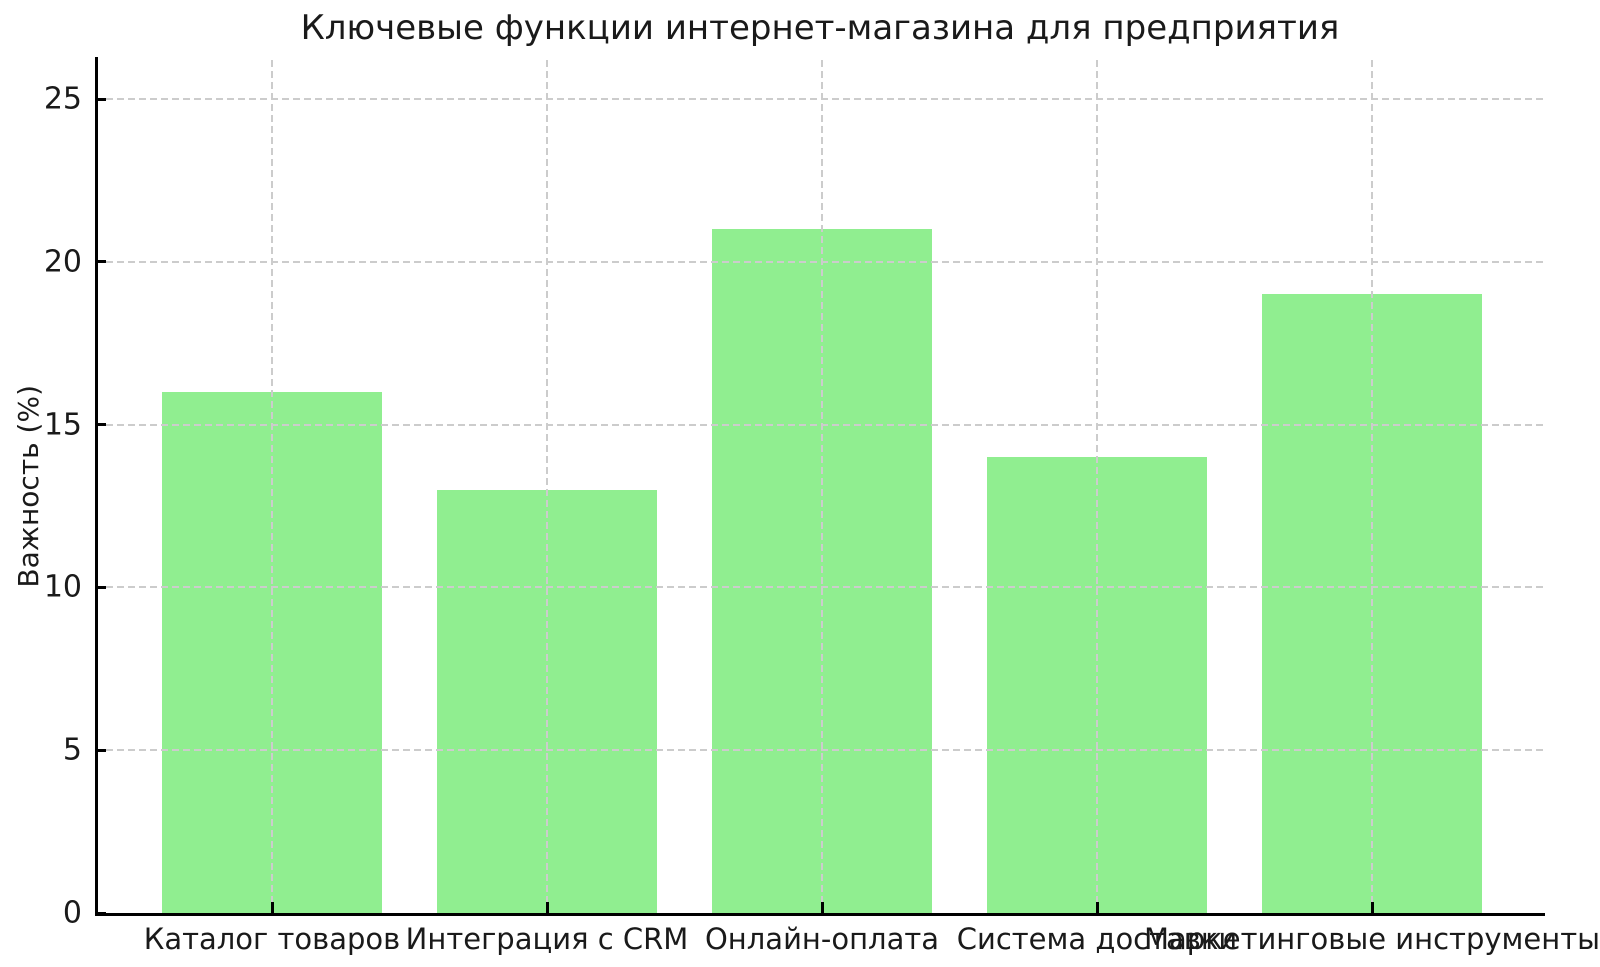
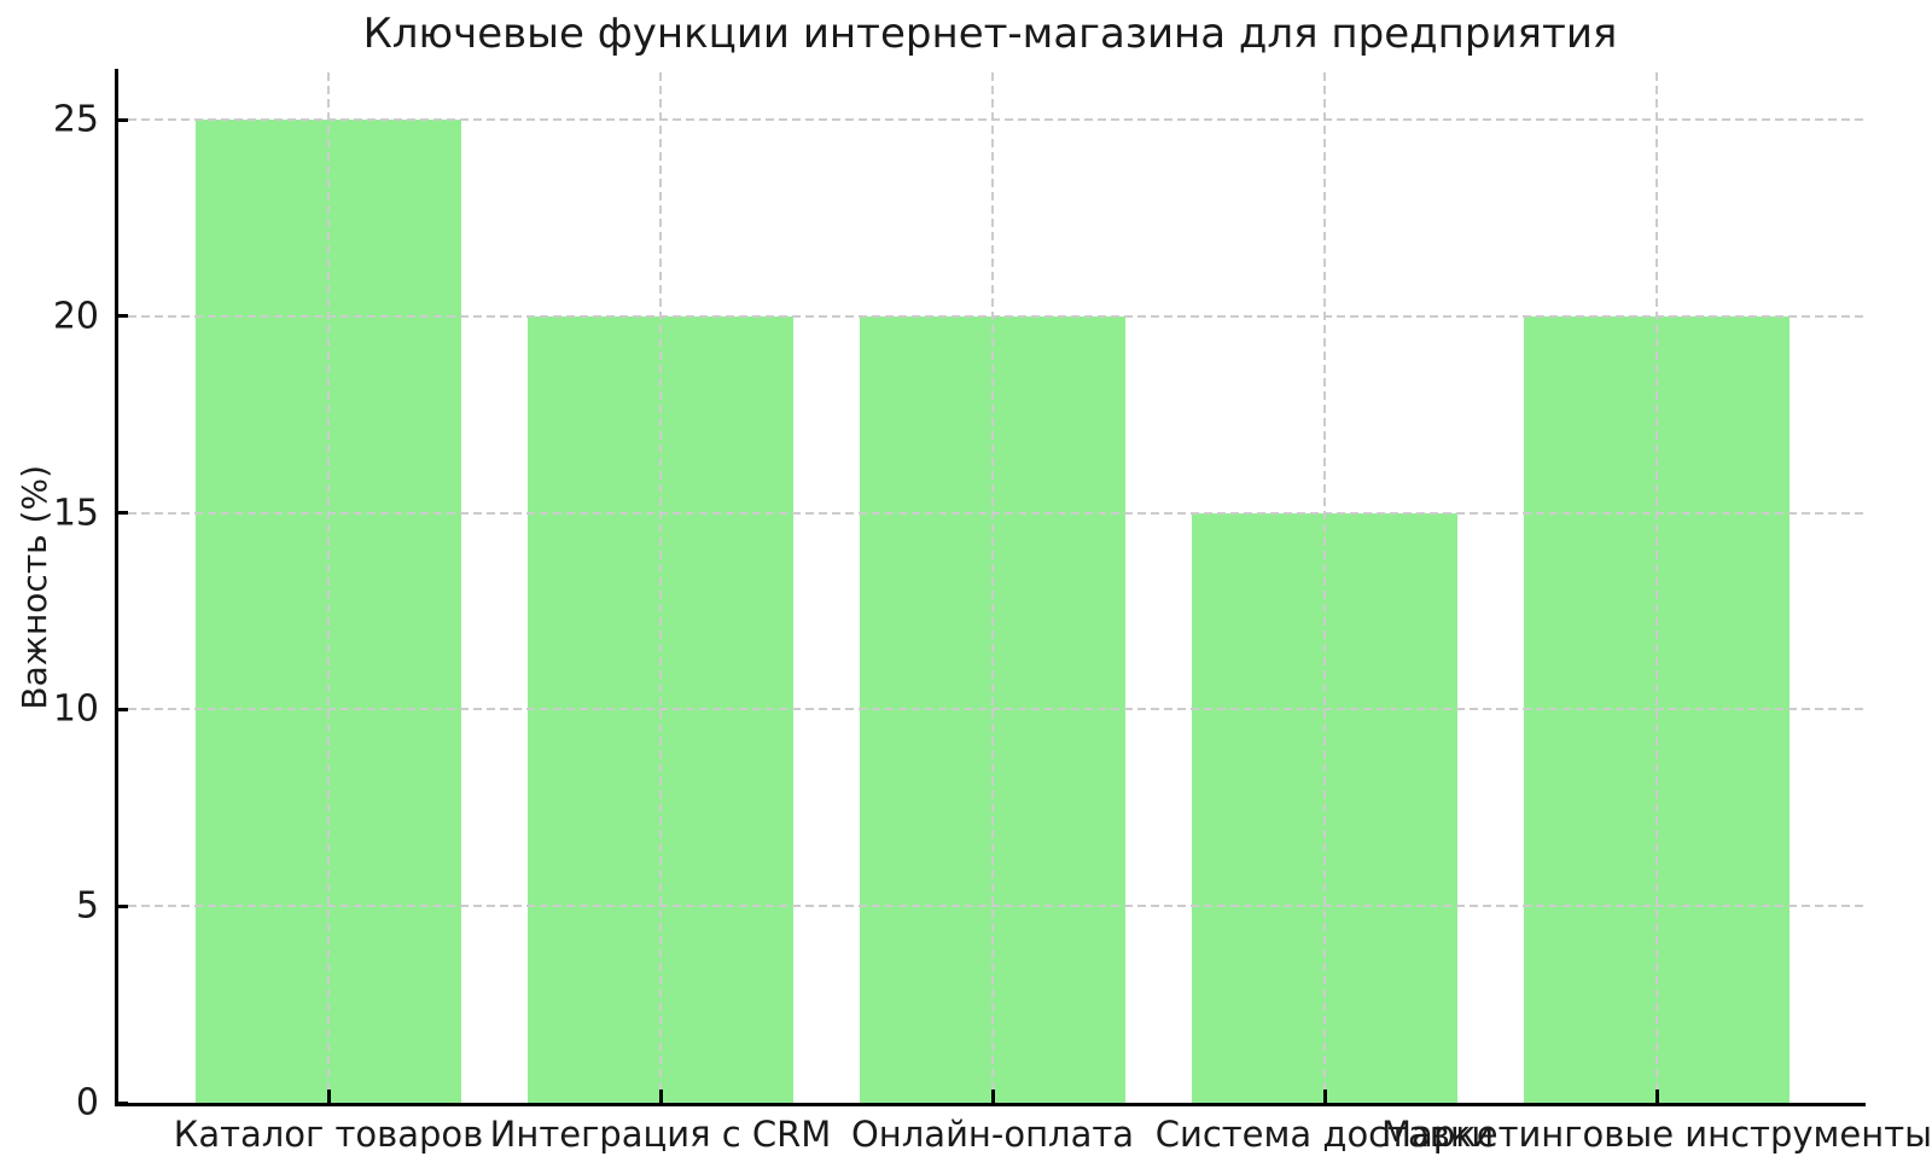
Каталог товаров: 16 -> 25
Интеграция с CRM: 13 -> 20
Онлайн-оплата: 21 -> 20
Система доставки: 14 -> 15
Маркетинговые инструменты: 19 -> 20
